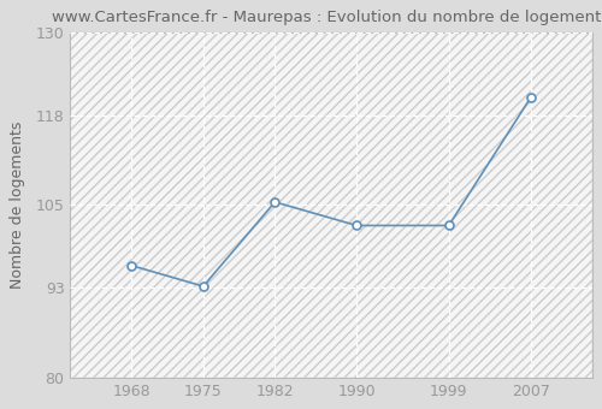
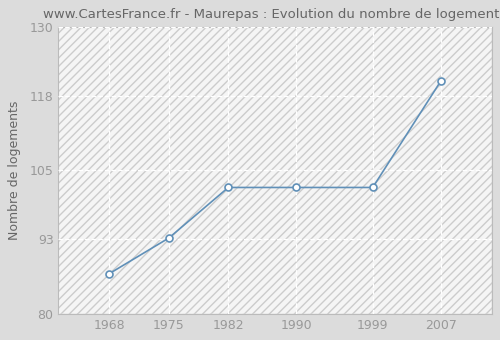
1968: 96.2 -> 87.0
1982: 105.4 -> 102.0
